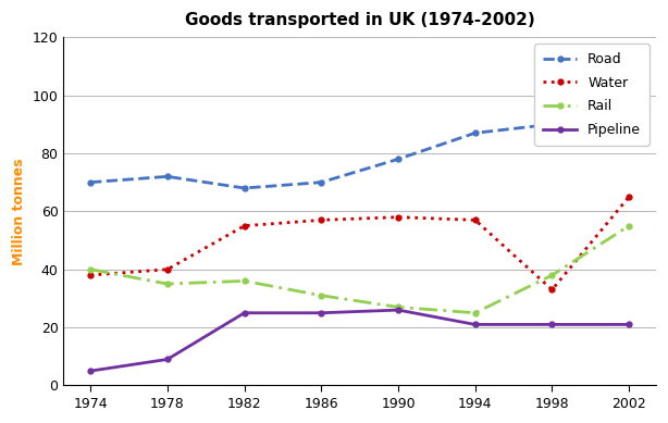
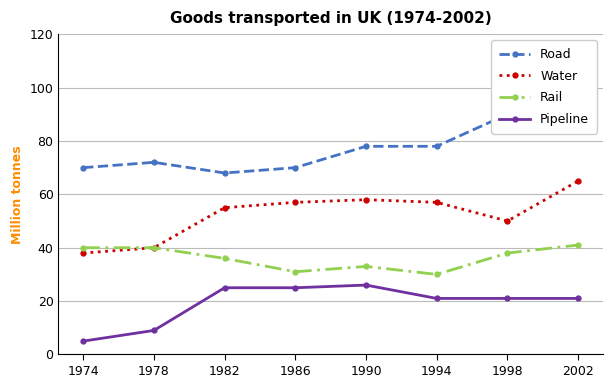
Rail/1978: 35 -> 40
Rail/1990: 27 -> 33
Road/1994: 87 -> 78
Rail/1994: 25 -> 30
Water/1998: 33 -> 50
Rail/2002: 55 -> 41
